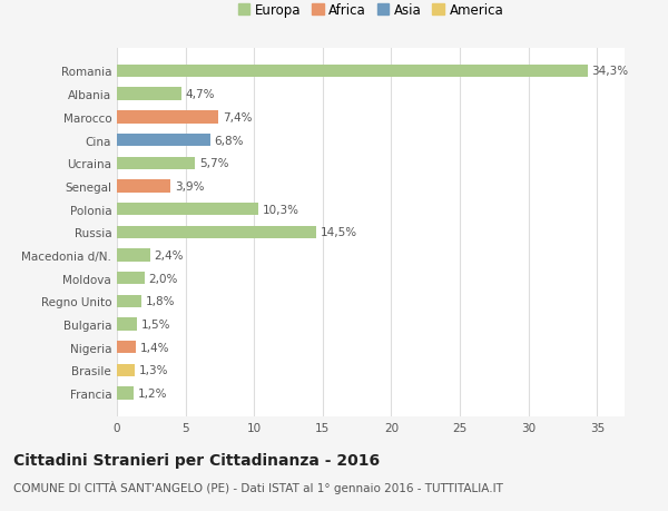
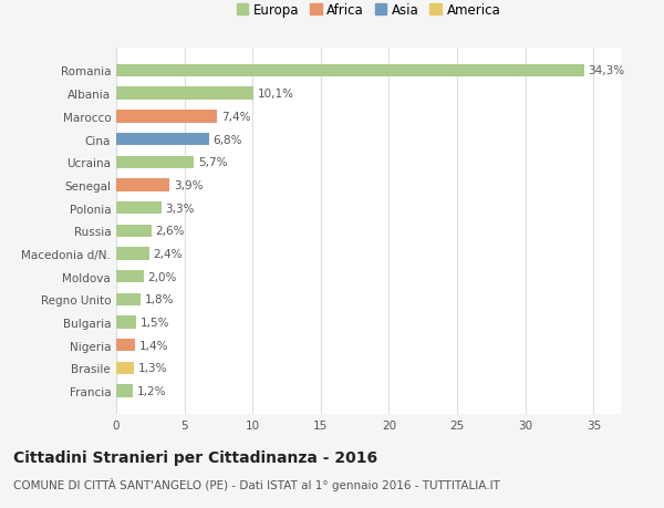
Albania: 4,7% -> 10,1%
Polonia: 10,3% -> 3,3%
Russia: 14,5% -> 2,6%
